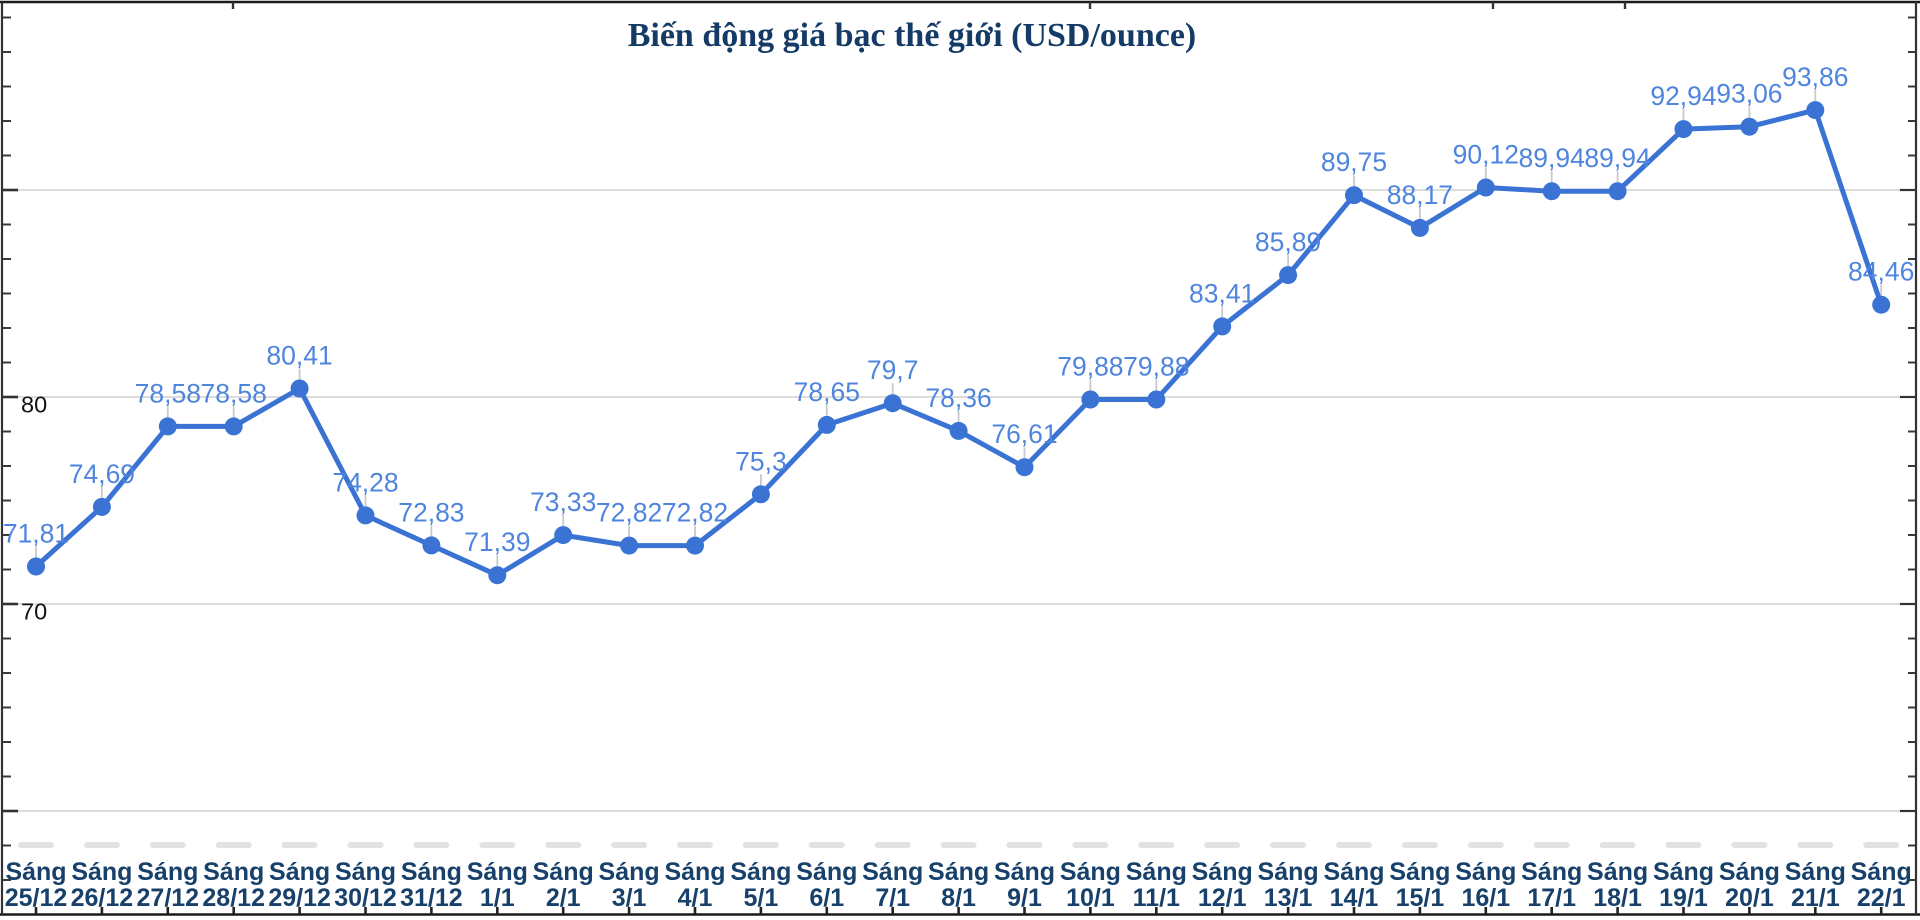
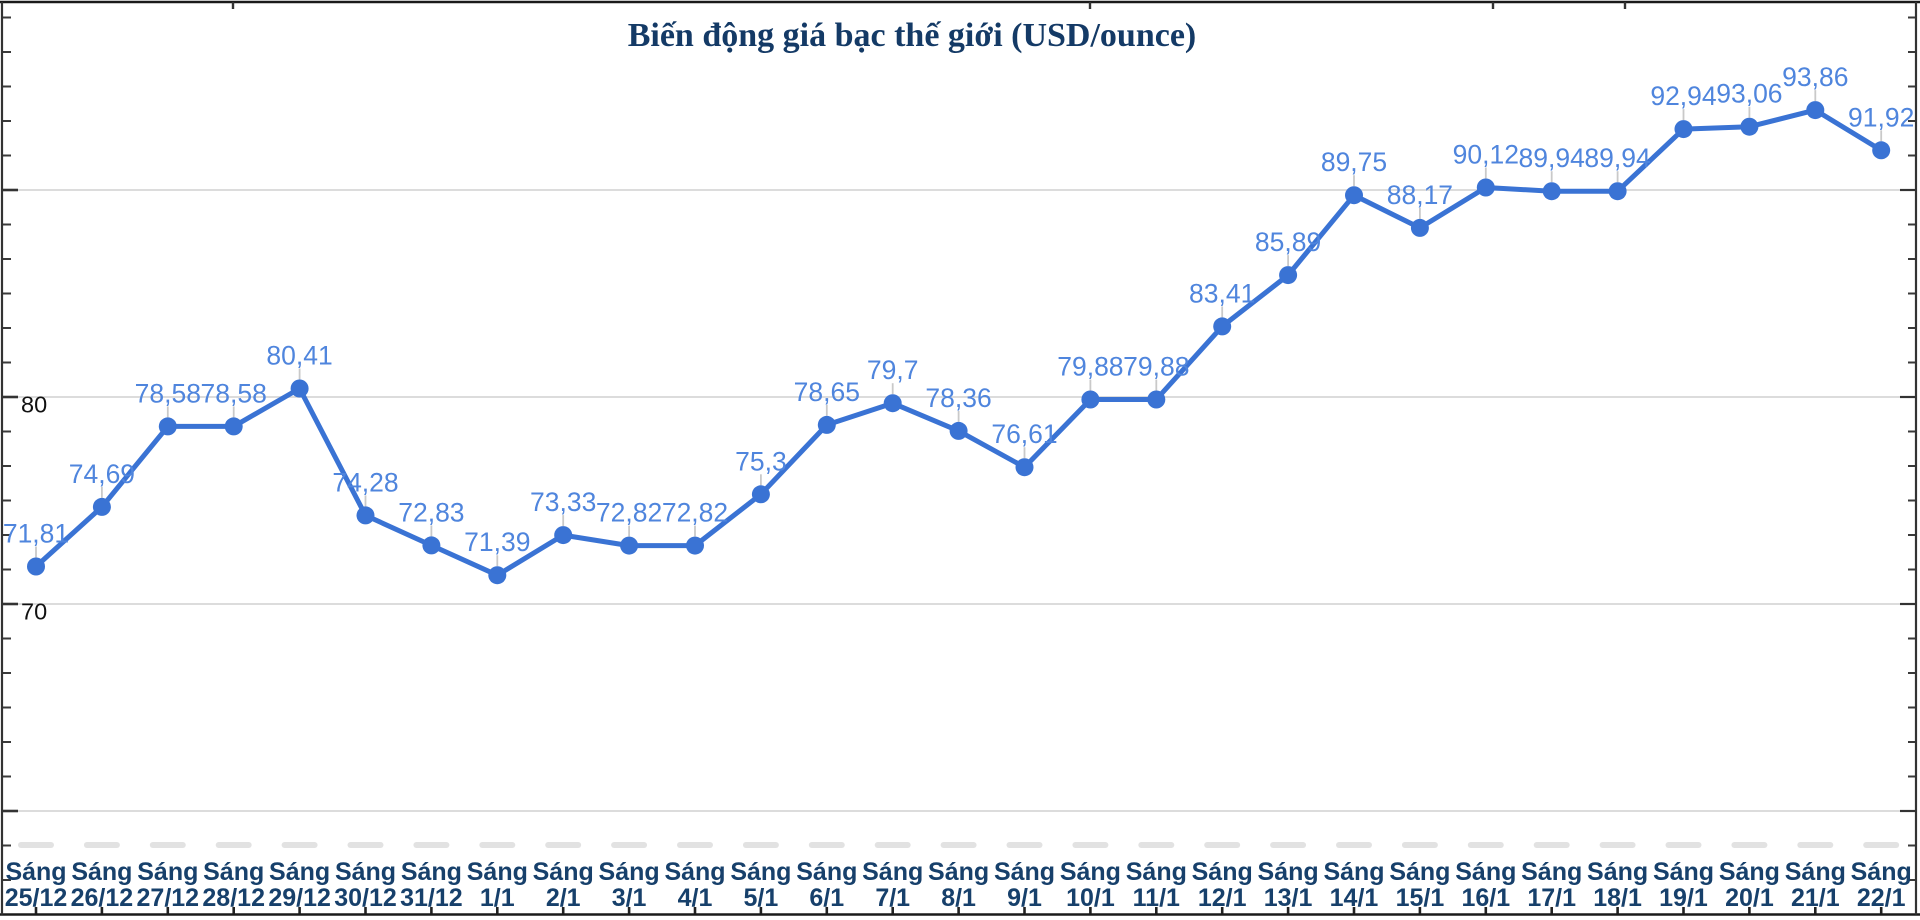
22/1: 84,46 -> 91,92
